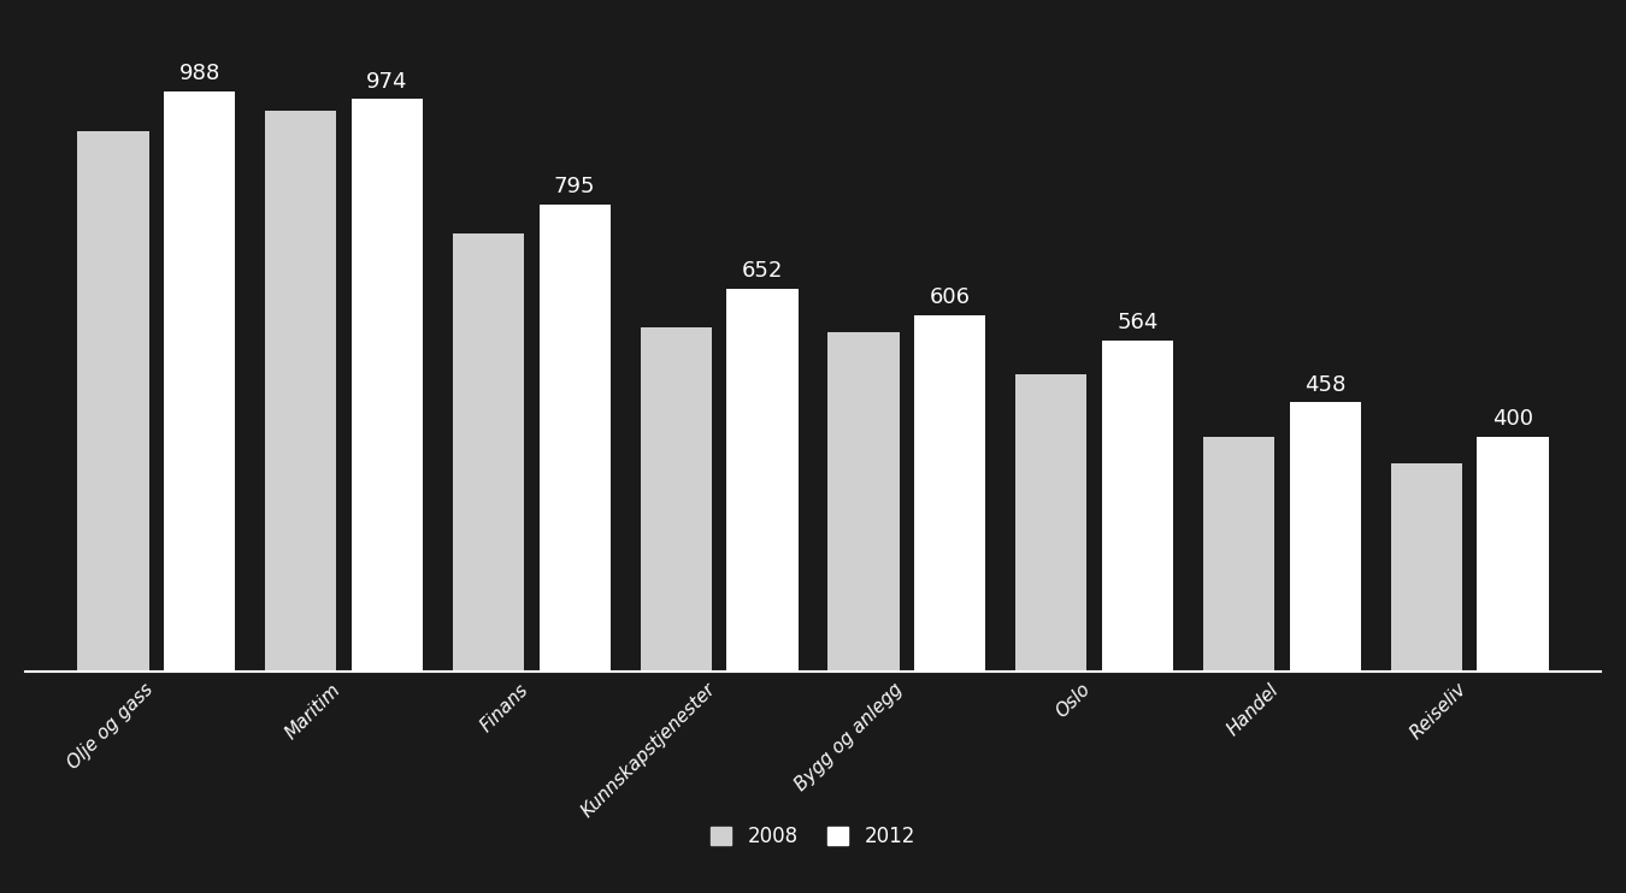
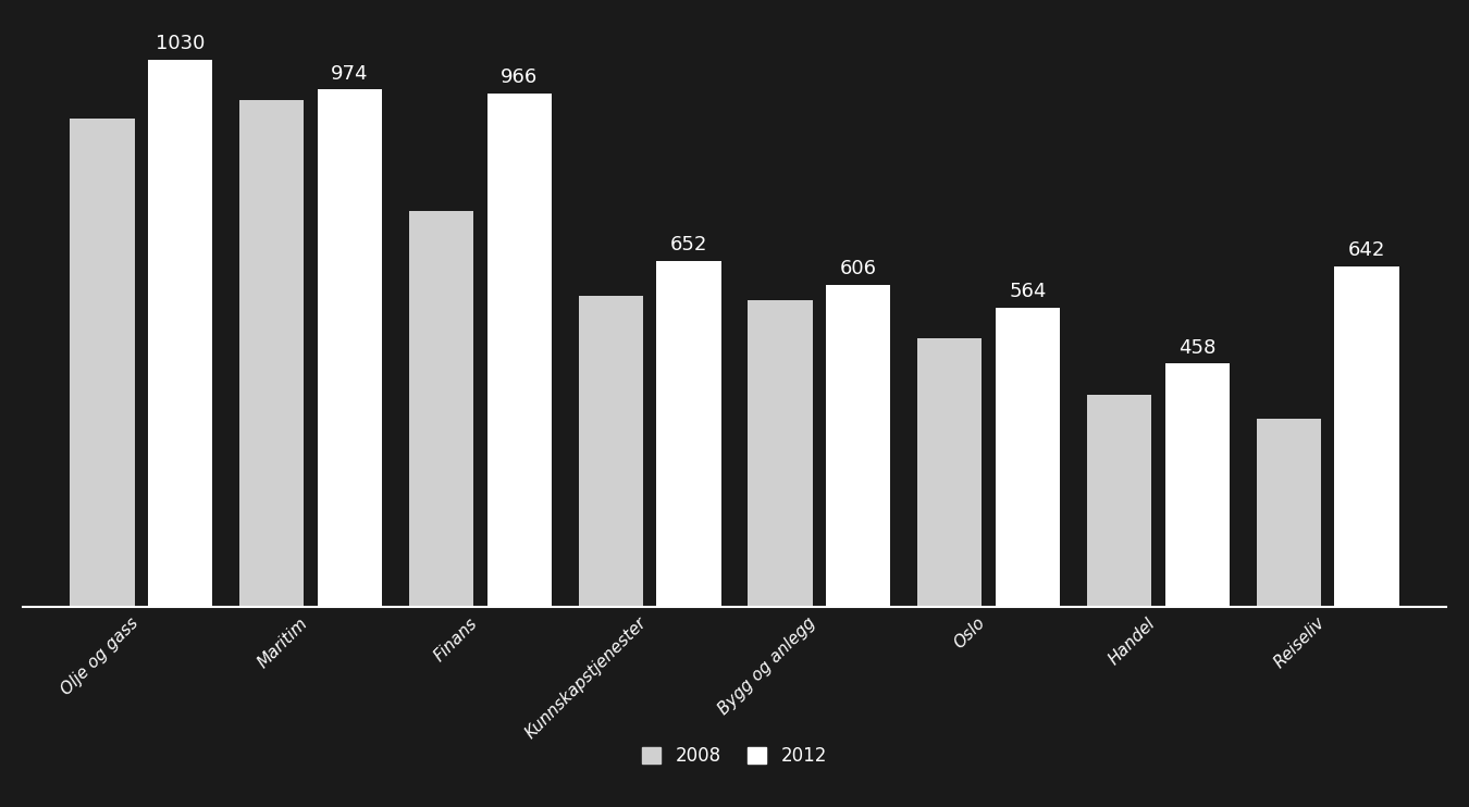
2012/Olje og gass: 988 -> 1030
2012/Finans: 795 -> 966
2012/Reiseliv: 400 -> 642
